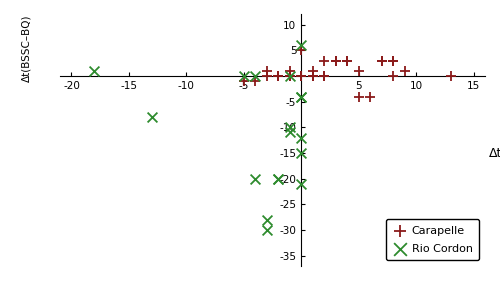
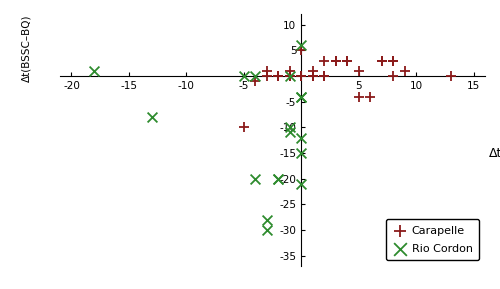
Carapelle/-5: -1 -> -10
